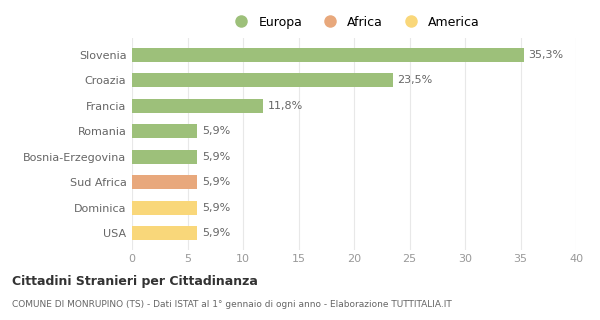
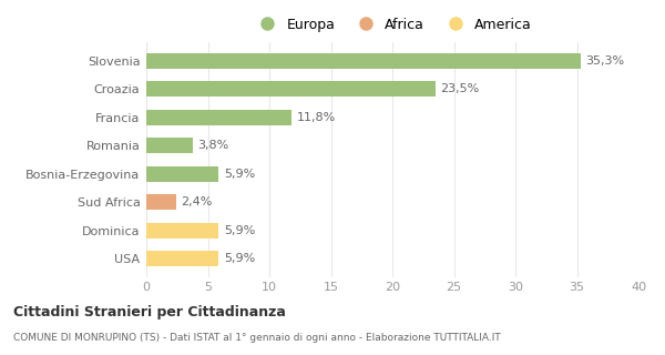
Romania: 5,9% -> 3,8%
Sud Africa: 5,9% -> 2,4%
